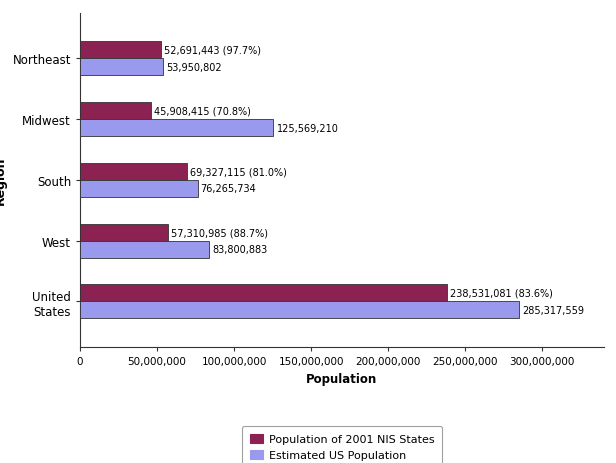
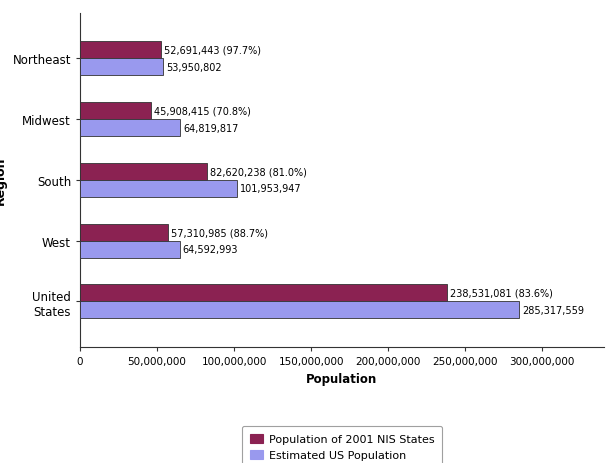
Estimated US Population/Midwest: 125,569,210 -> 64,819,817
Population of 2001 NIS States/South: 69,327,115 -> 82,620,238
Estimated US Population/South: 76,265,734 -> 101,953,947
Estimated US Population/West: 83,800,883 -> 64,592,993
